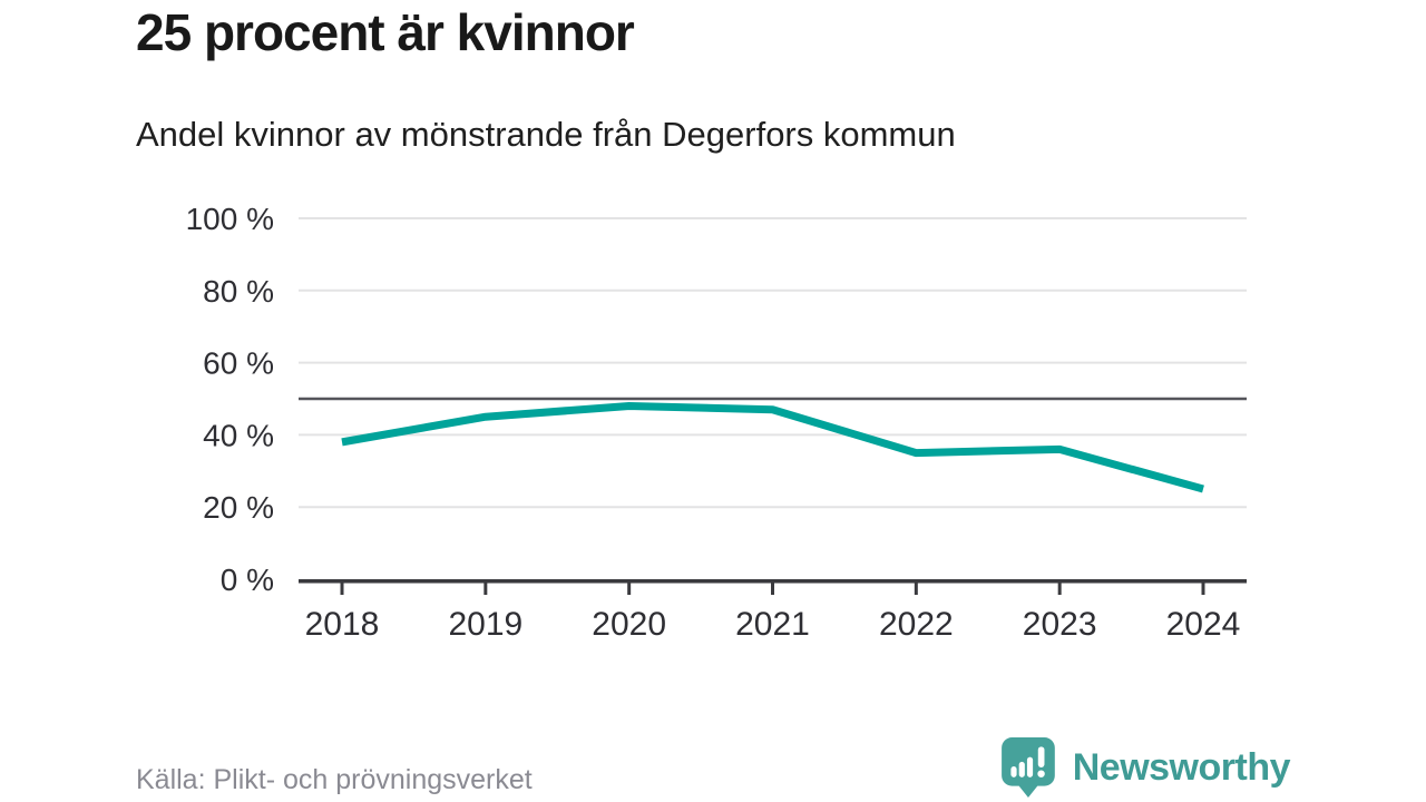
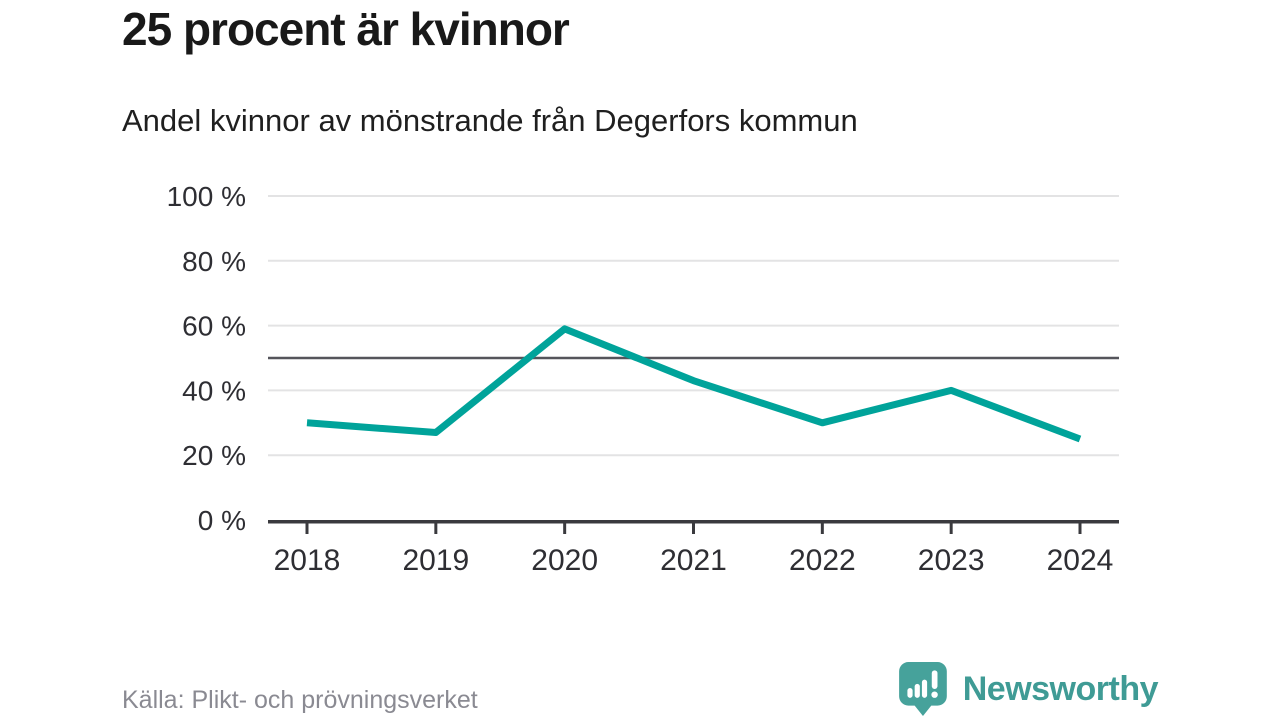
2018: 38% -> 30%
2019: 45% -> 27%
2020: 48% -> 59%
2021: 47% -> 43%
2022: 35% -> 30%
2023: 36% -> 40%
